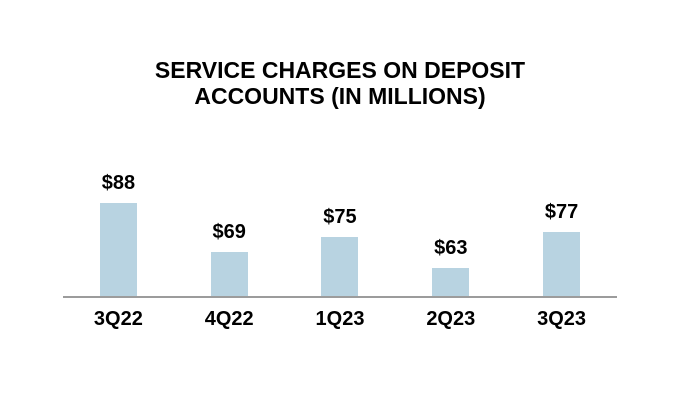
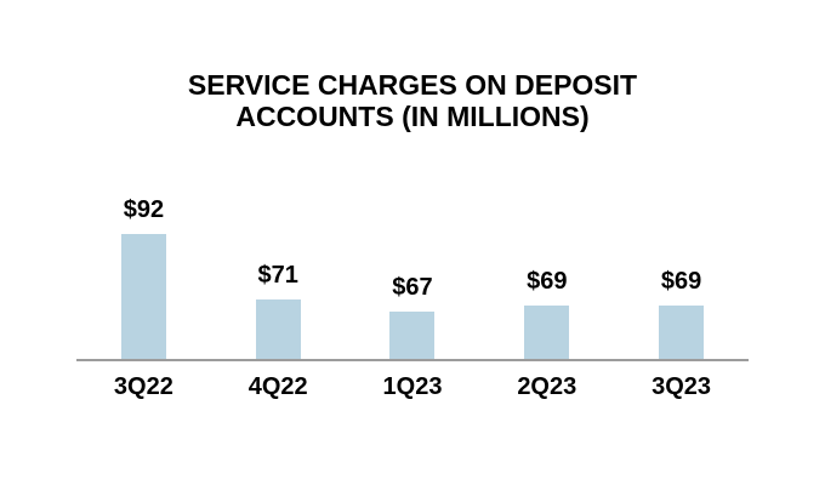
3Q22: $88 -> $92
4Q22: $69 -> $71
1Q23: $75 -> $67
2Q23: $63 -> $69
3Q23: $77 -> $69
